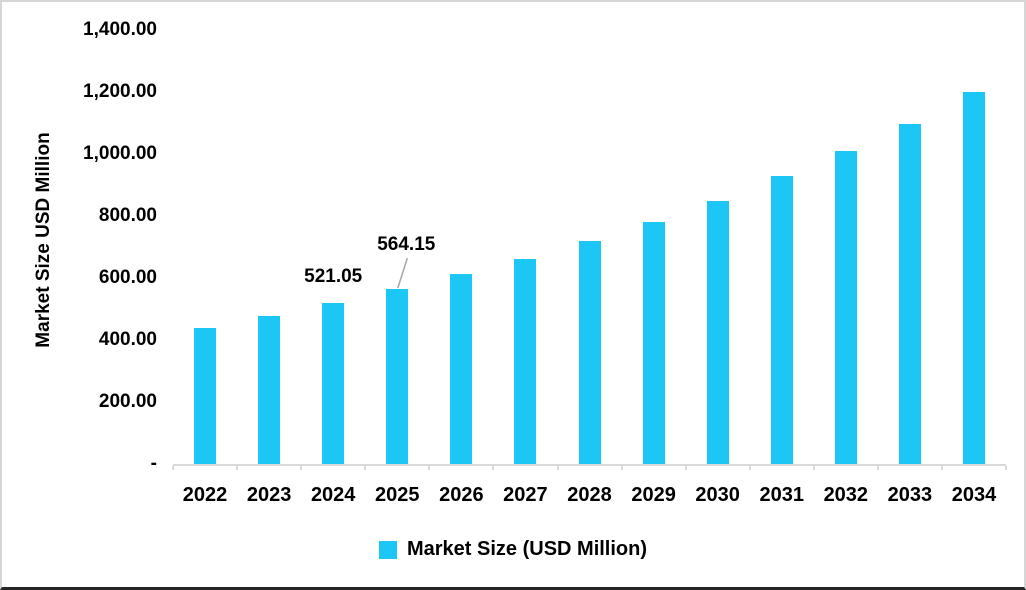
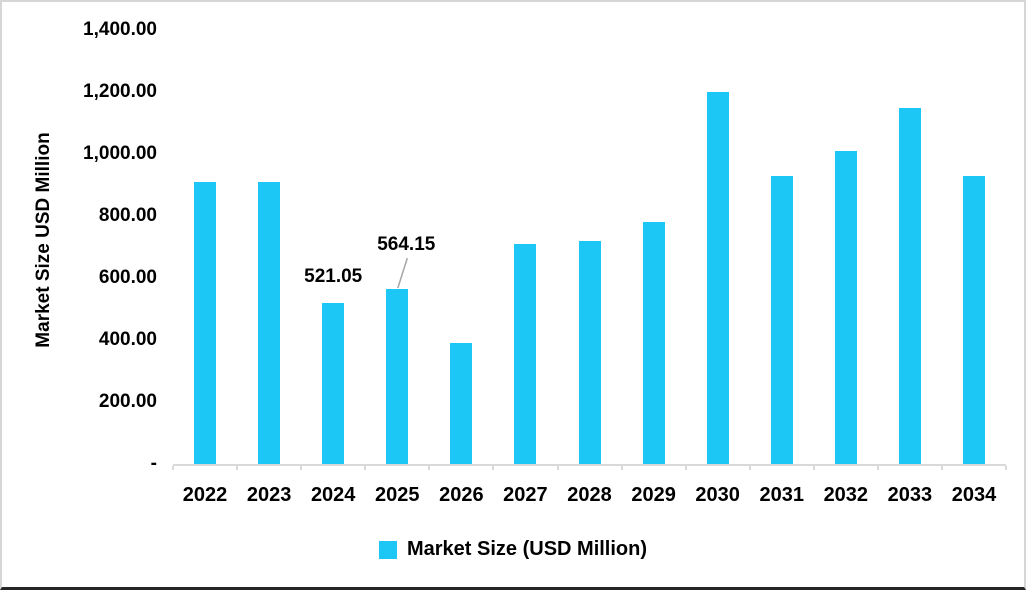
2022: 440 -> 910
2023: 480 -> 910
2026: 610 -> 390
2027: 660 -> 710
2030: 850 -> 1200
2033: 1100 -> 1150
2034: 1200 -> 930
